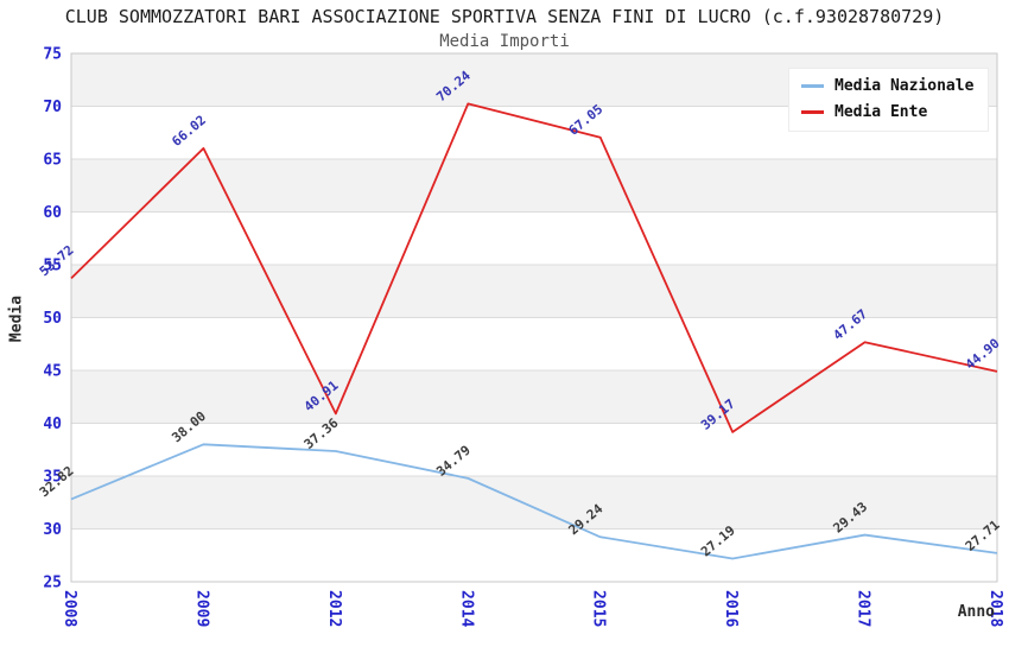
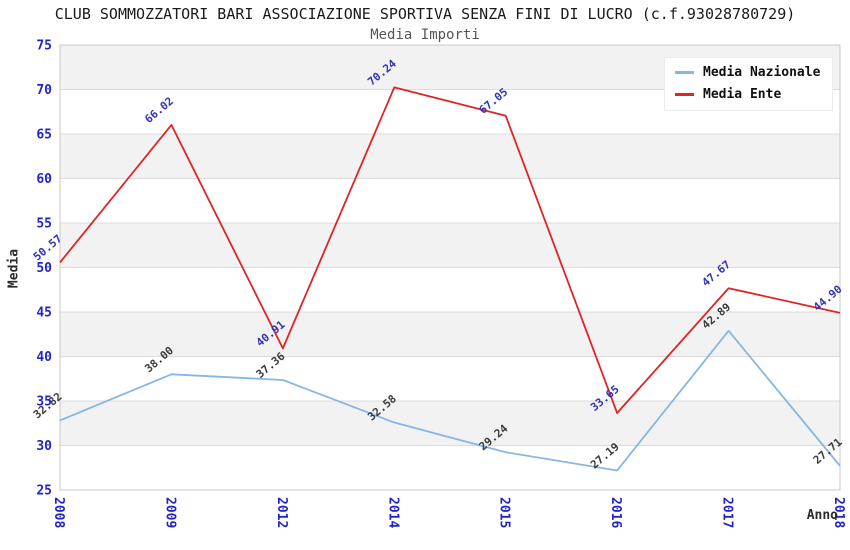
Media Ente/2008: 53.72 -> 50.57
Media Nazionale/2014: 34.79 -> 32.58
Media Ente/2016: 39.17 -> 33.65
Media Nazionale/2017: 29.43 -> 42.89
